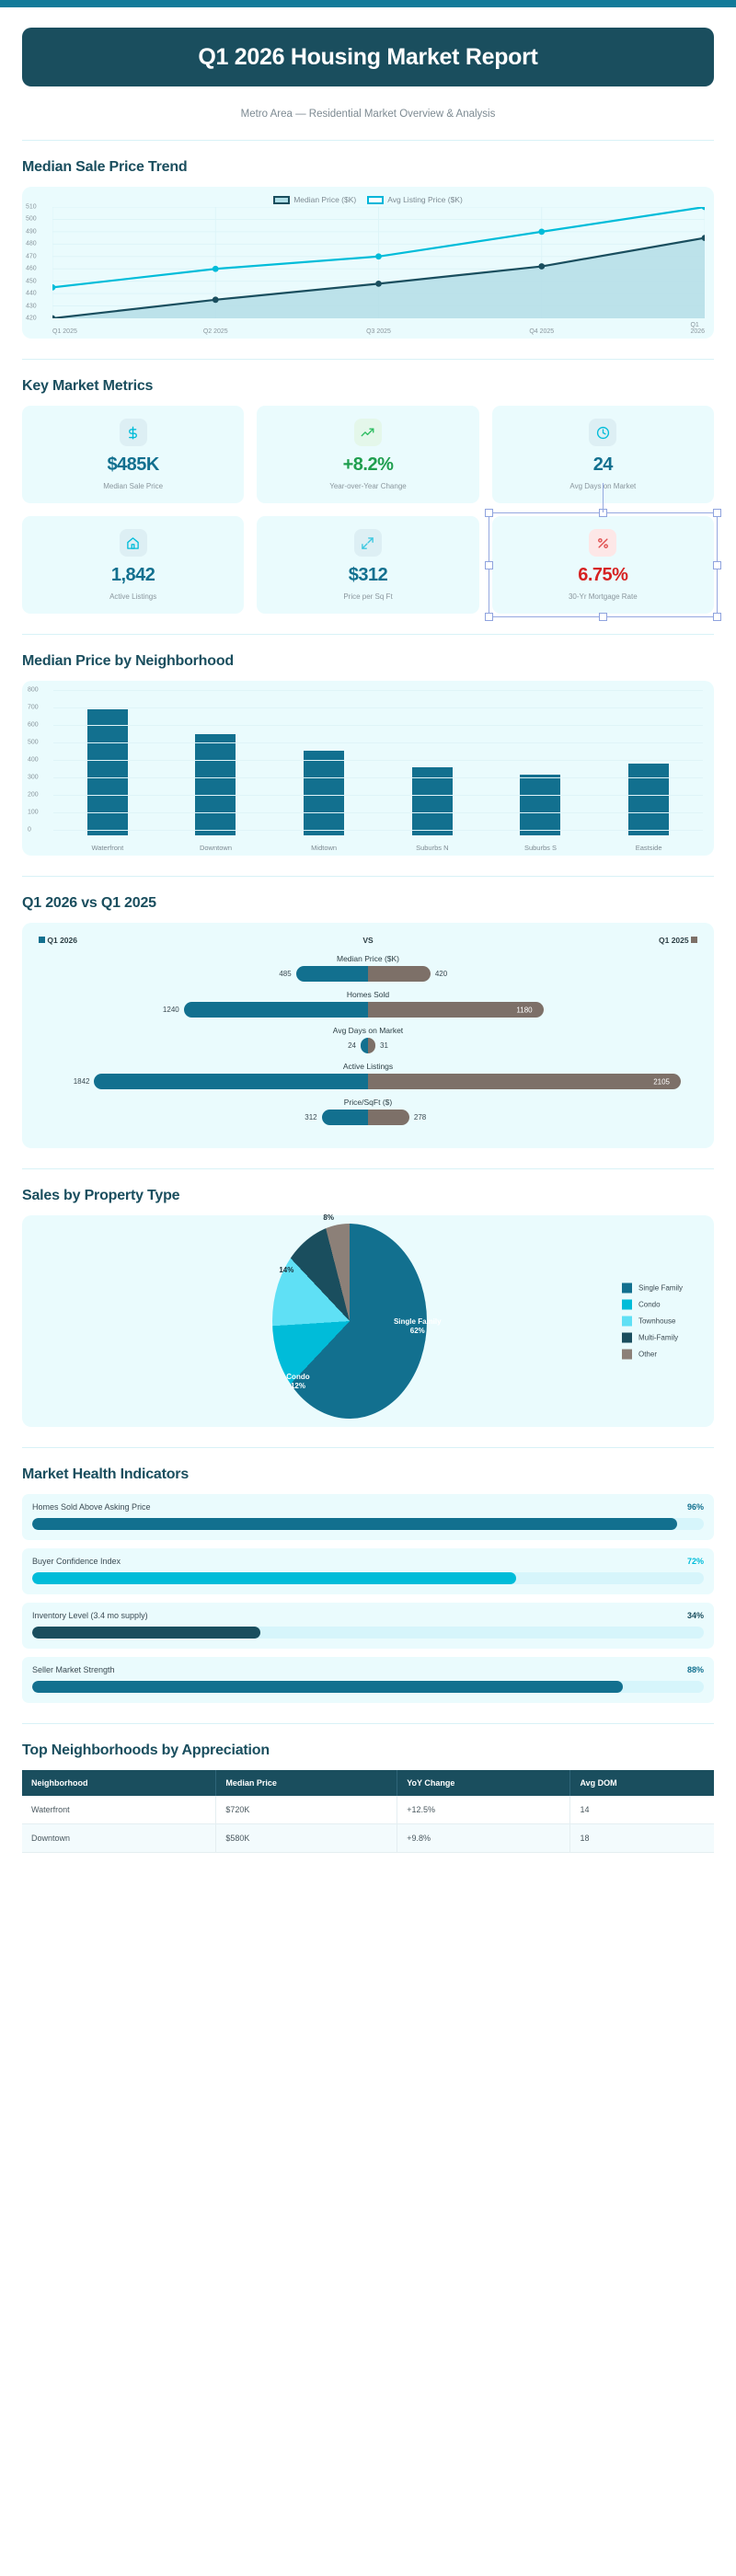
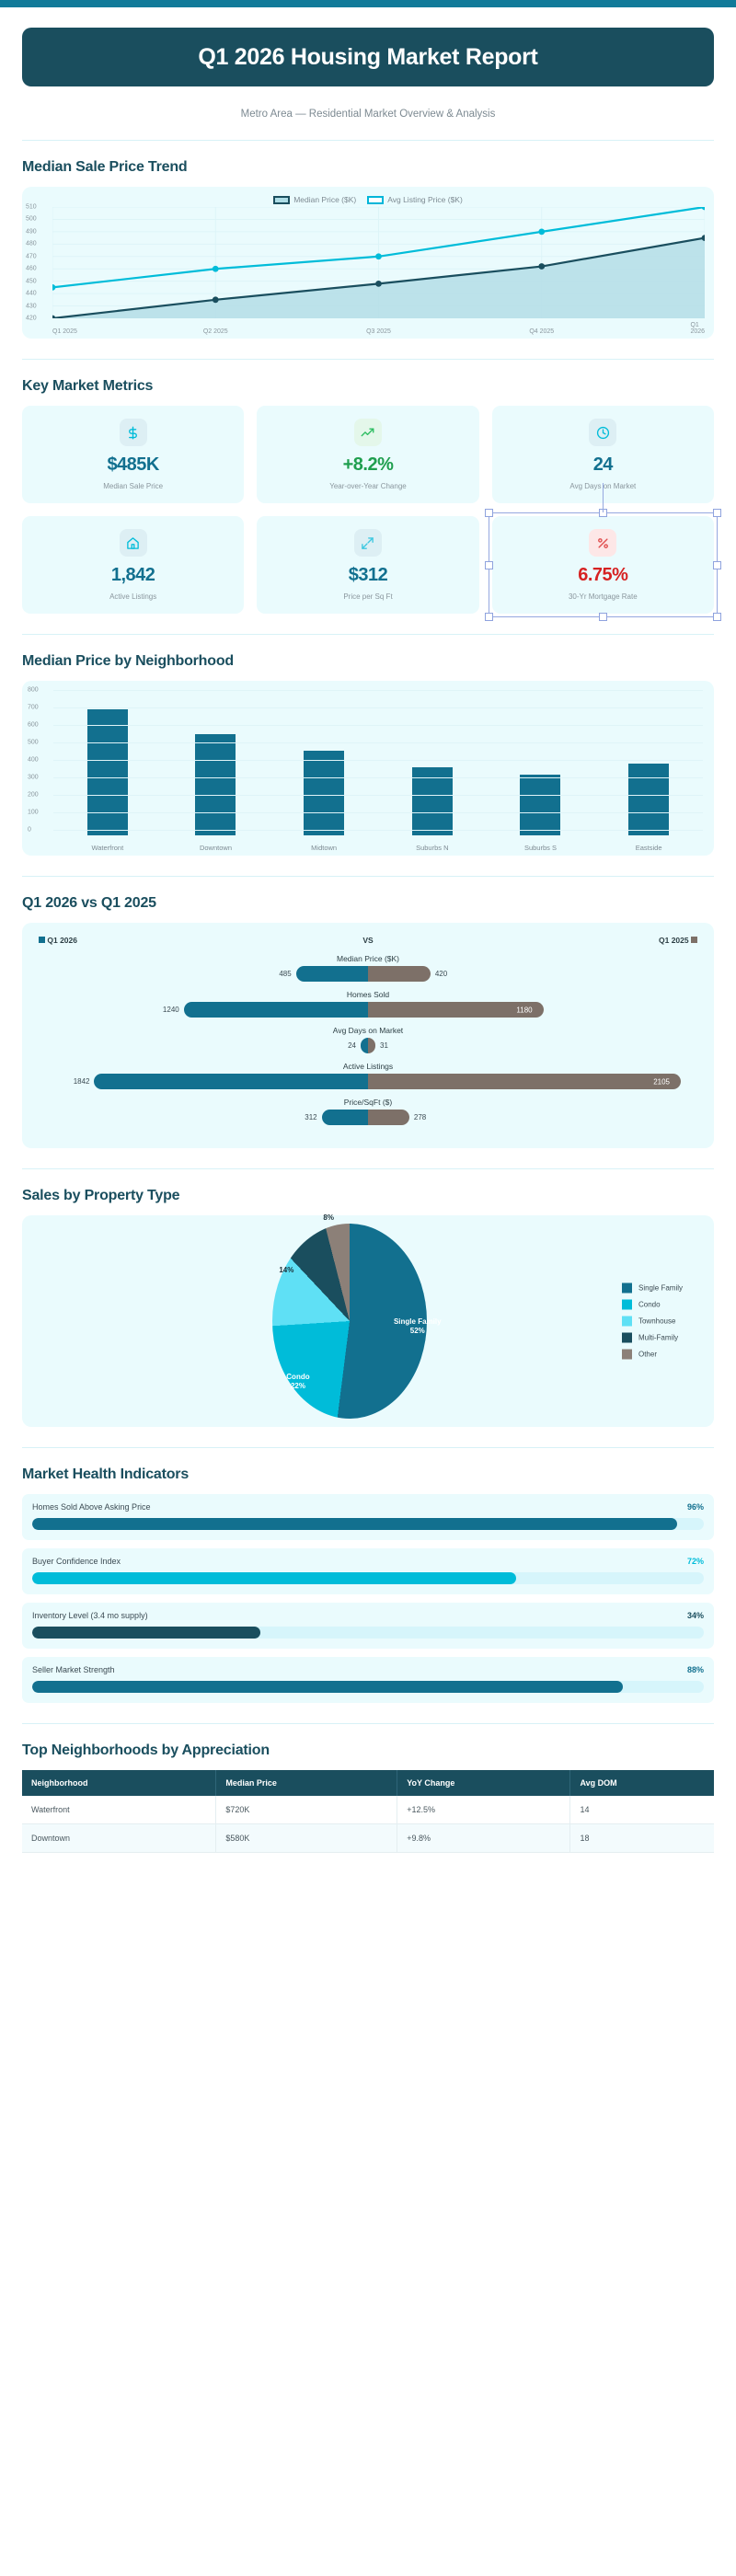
Sales by Property Type/Single Family: 62% -> 52%
Sales by Property Type/Condo: 12% -> 22%
